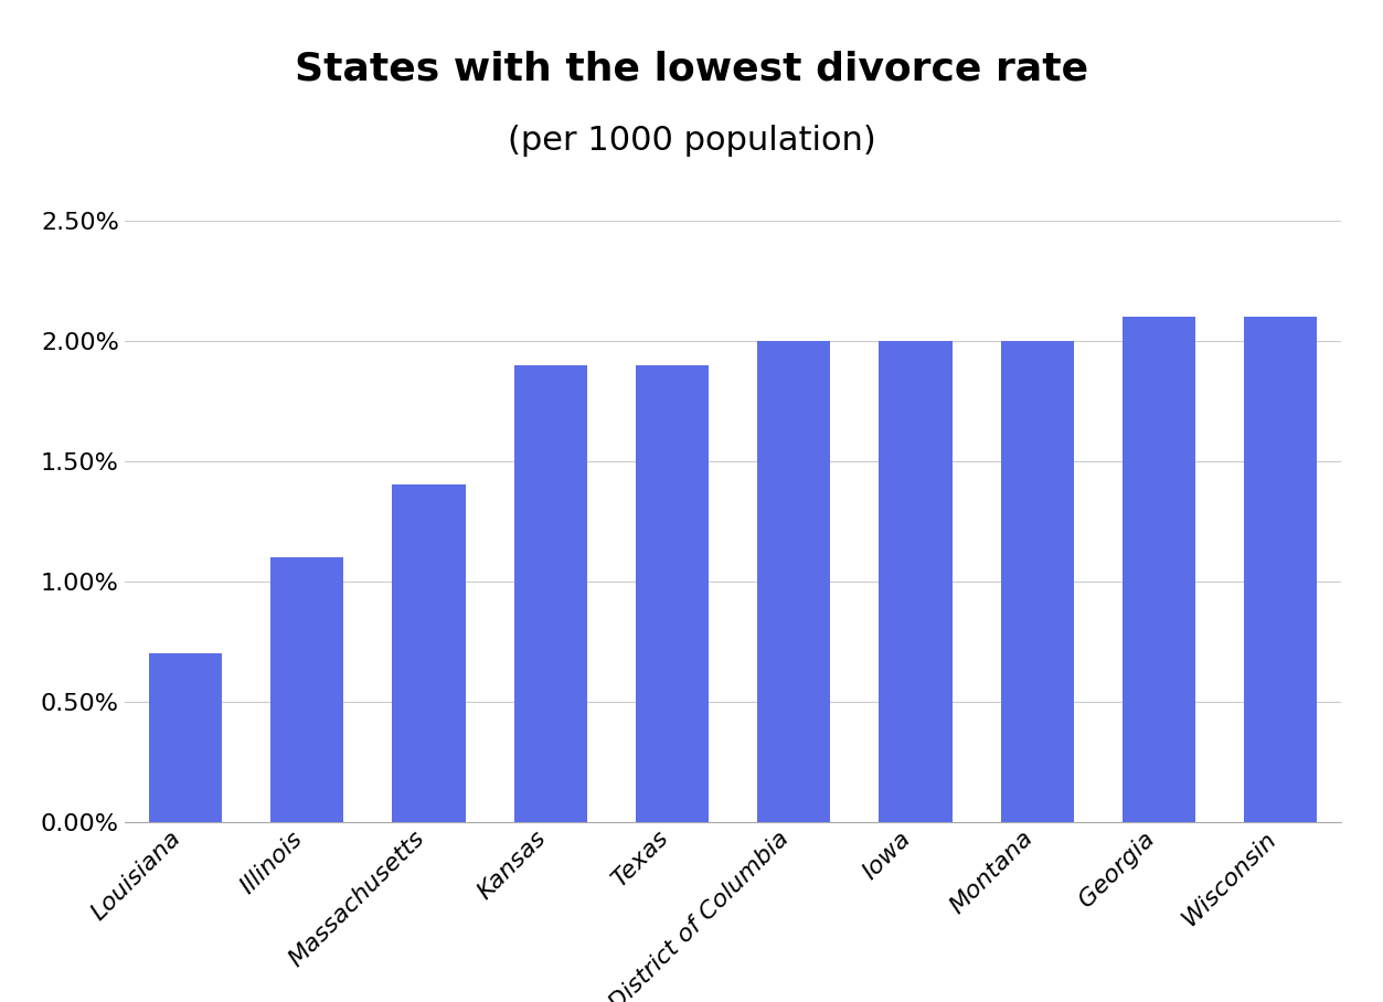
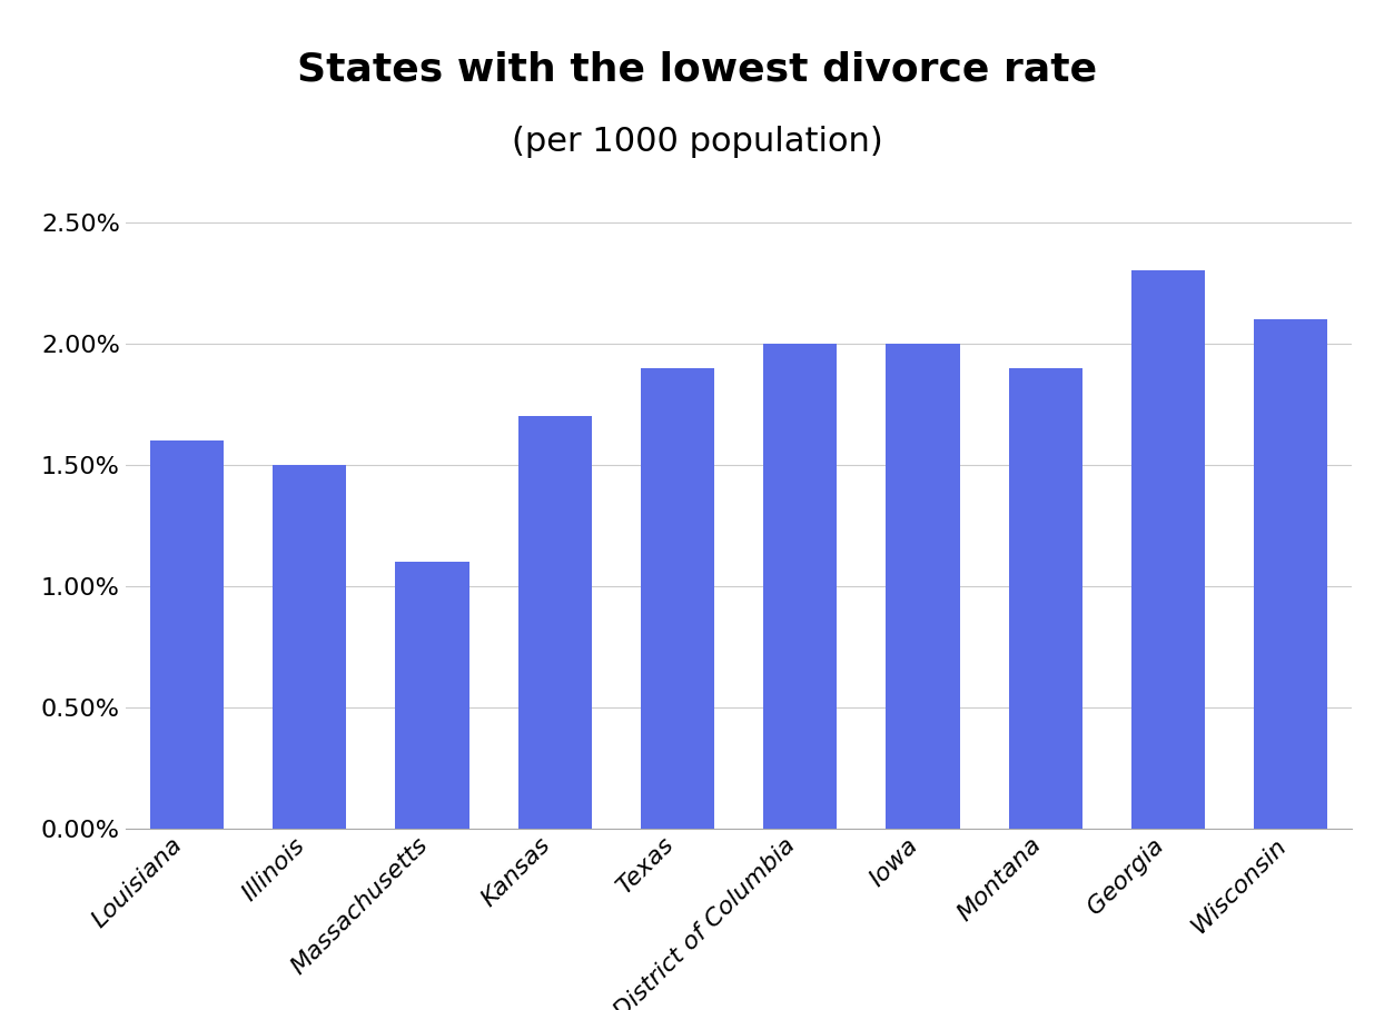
Louisiana: 0.7% -> 1.6%
Illinois: 1.1% -> 1.5%
Massachusetts: 1.4% -> 1.1%
Kansas: 1.9% -> 1.7%
Montana: 2.0% -> 1.9%
Georgia: 2.1% -> 2.3%
